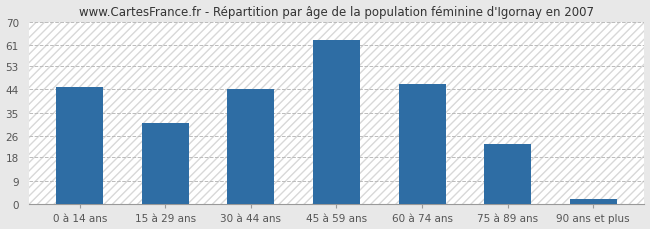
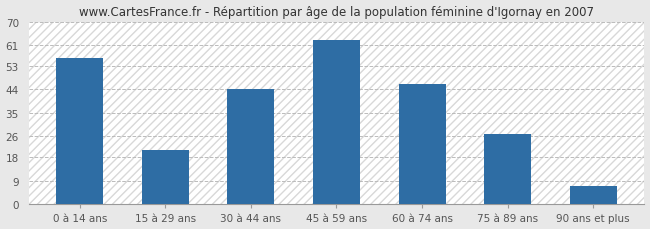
0 à 14 ans: 45 -> 56
15 à 29 ans: 31 -> 21
75 à 89 ans: 23 -> 27
90 ans et plus: 2 -> 7
